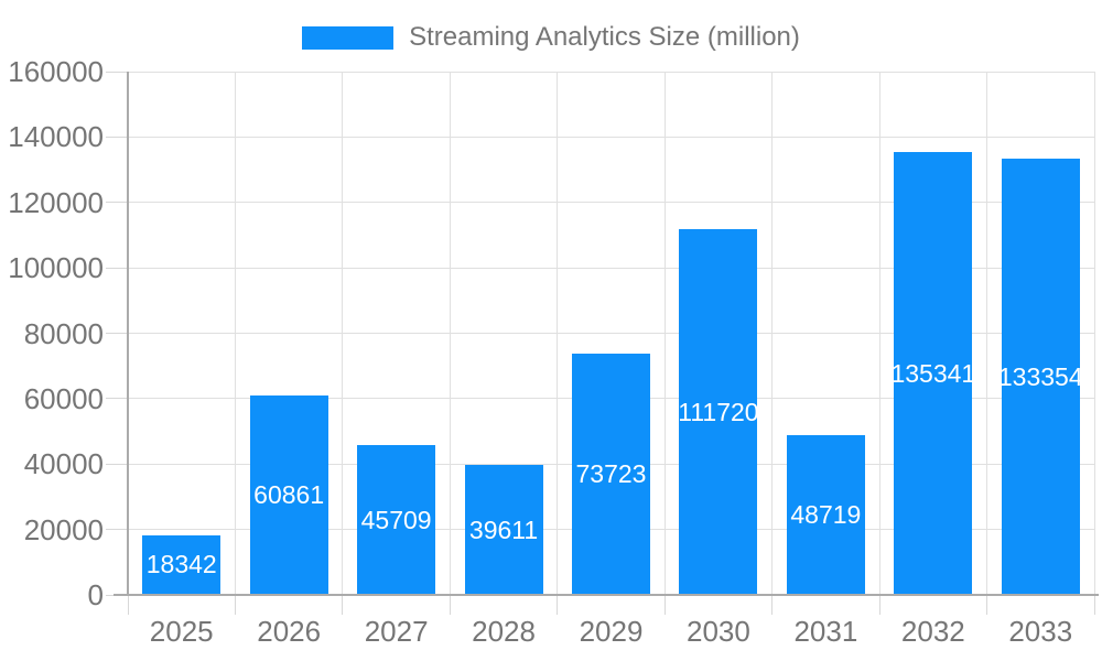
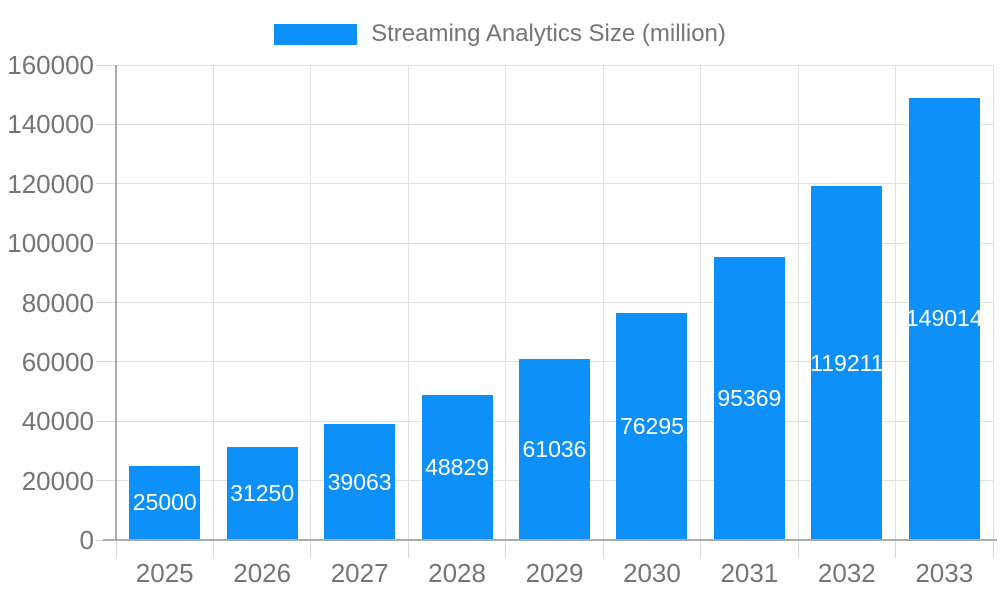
2025: 18342 -> 25000
2026: 60861 -> 31250
2027: 45709 -> 39063
2028: 39611 -> 48829
2029: 73723 -> 61036
2030: 111720 -> 76295
2031: 48719 -> 95369
2032: 135341 -> 119211
2033: 133354 -> 149014
